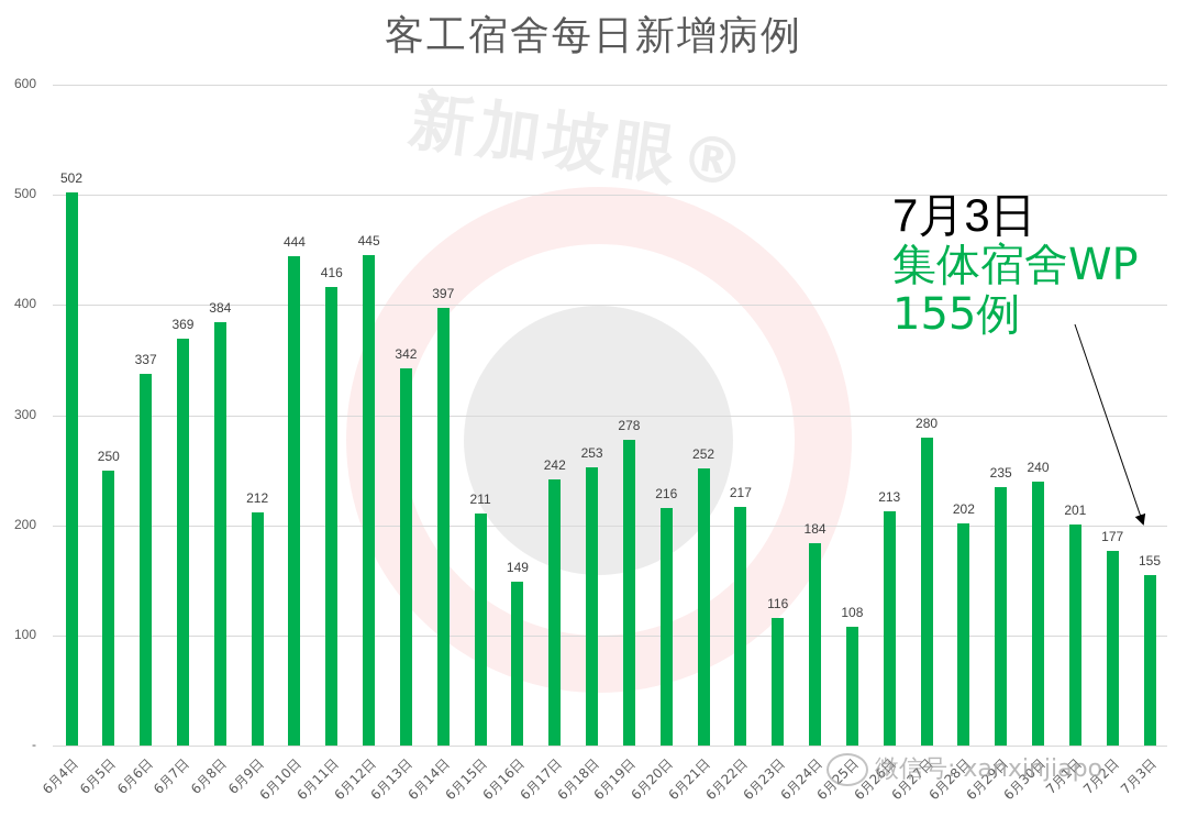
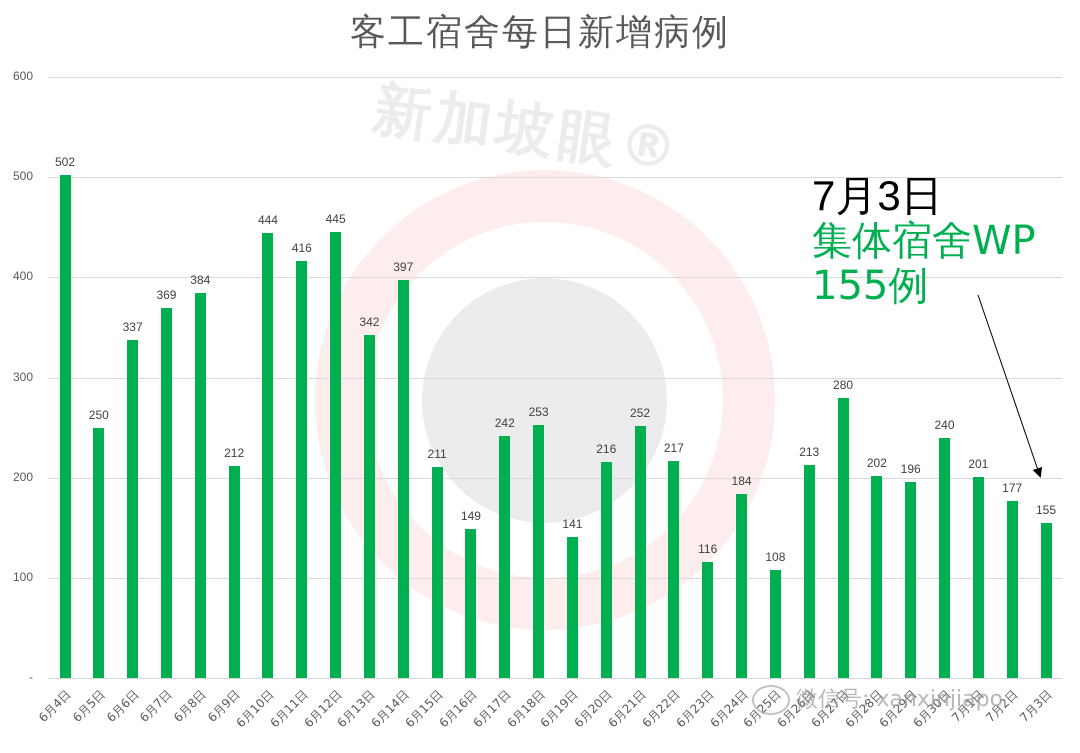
6月19日: 278 -> 141
6月29日: 235 -> 196
